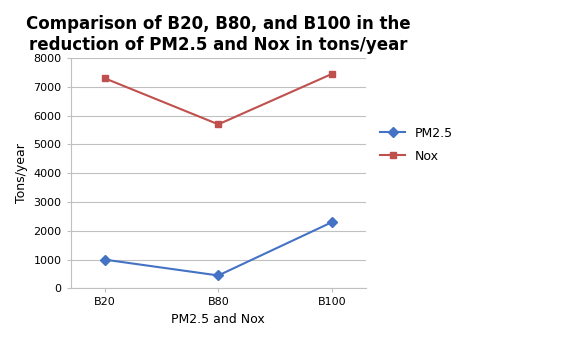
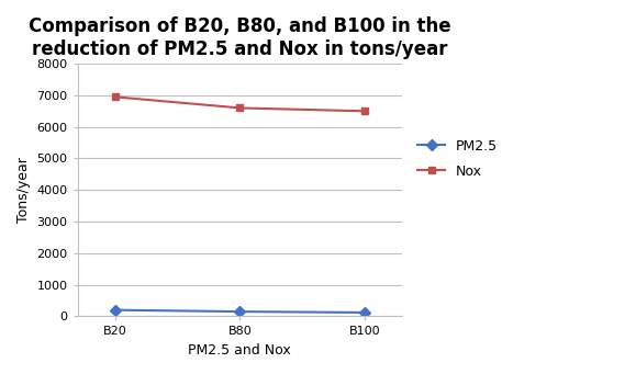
PM2.5/B20: 1000 -> 200
Nox/B20: 7300 -> 6950
PM2.5/B80: 450 -> 150
Nox/B80: 5700 -> 6600
PM2.5/B100: 2300 -> 120
Nox/B100: 7450 -> 6500
